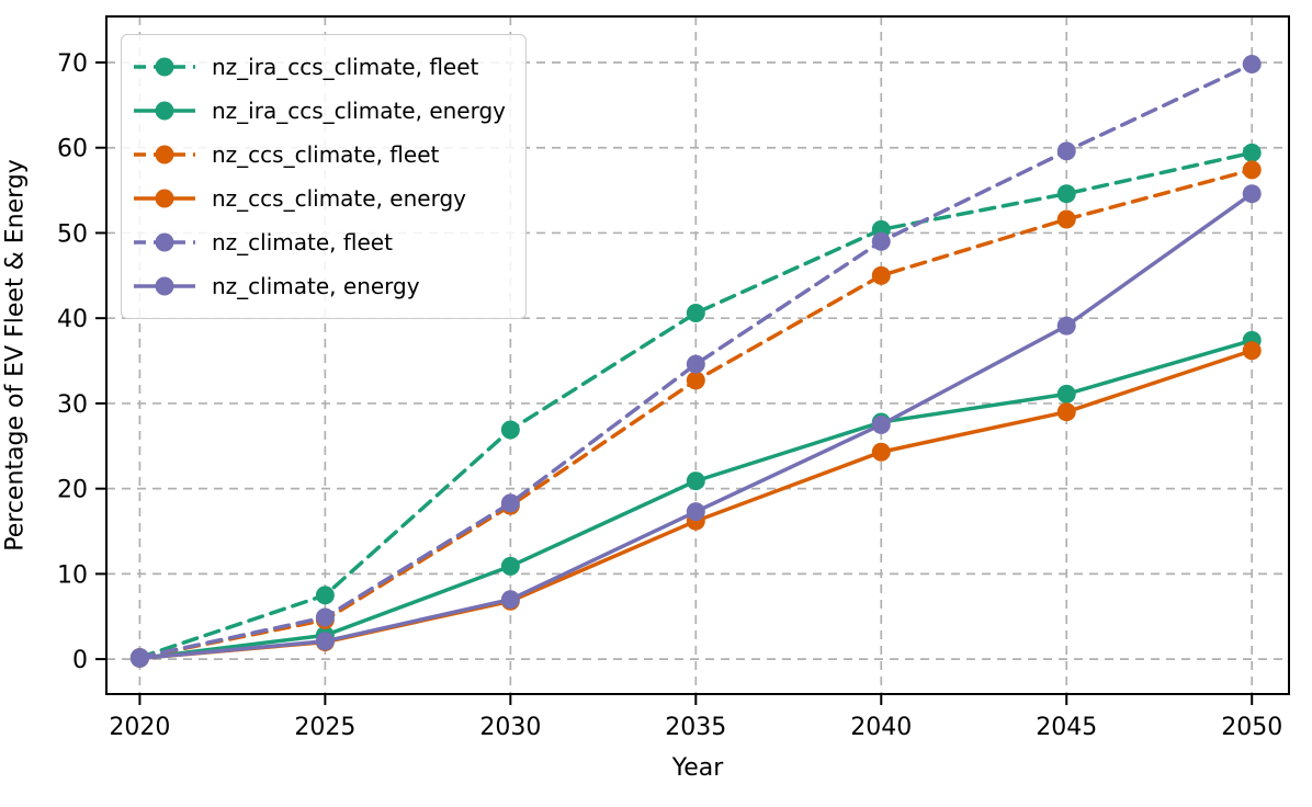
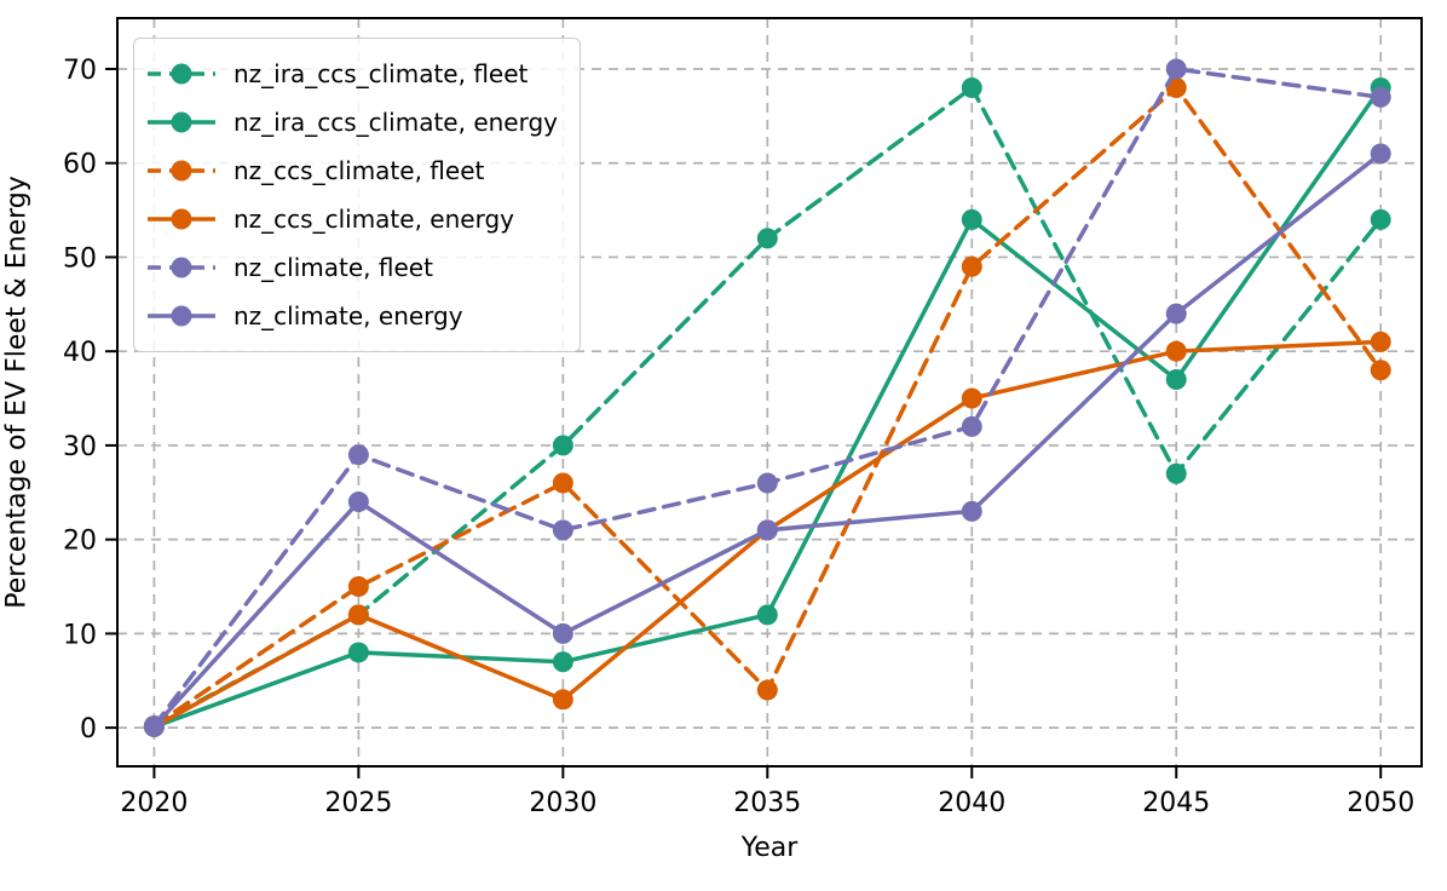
nz_ira_ccs_climate, fleet/2025: 8 -> 12
nz_ira_ccs_climate, energy/2025: 3 -> 8
nz_ccs_climate, fleet/2025: 5 -> 15
nz_ccs_climate, energy/2025: 2 -> 12
nz_climate, fleet/2025: 5 -> 29
nz_climate, energy/2025: 2 -> 24
nz_ira_ccs_climate, fleet/2030: 27 -> 30
nz_ira_ccs_climate, energy/2030: 11 -> 7
nz_ccs_climate, fleet/2030: 18 -> 26
nz_ccs_climate, energy/2030: 7 -> 3
nz_climate, fleet/2030: 18 -> 21
nz_climate, energy/2030: 7 -> 10
nz_ira_ccs_climate, fleet/2035: 41 -> 52
nz_ira_ccs_climate, energy/2035: 21 -> 12
nz_ccs_climate, fleet/2035: 33 -> 4
nz_ccs_climate, energy/2035: 16 -> 21
nz_climate, fleet/2035: 35 -> 26
nz_climate, energy/2035: 17 -> 21
nz_ira_ccs_climate, fleet/2040: 50 -> 68
nz_ira_ccs_climate, energy/2040: 28 -> 54
nz_ccs_climate, fleet/2040: 45 -> 49
nz_ccs_climate, energy/2040: 24 -> 35
nz_climate, fleet/2040: 49 -> 32
nz_climate, energy/2040: 28 -> 23
nz_ira_ccs_climate, fleet/2045: 55 -> 27
nz_ira_ccs_climate, energy/2045: 31 -> 37
nz_ccs_climate, fleet/2045: 52 -> 68
nz_ccs_climate, energy/2045: 29 -> 40
nz_climate, fleet/2045: 60 -> 70
nz_climate, energy/2045: 39 -> 44
nz_ira_ccs_climate, fleet/2050: 59 -> 54
nz_ira_ccs_climate, energy/2050: 37 -> 68
nz_ccs_climate, fleet/2050: 57 -> 38
nz_ccs_climate, energy/2050: 36 -> 41
nz_climate, fleet/2050: 70 -> 67
nz_climate, energy/2050: 55 -> 61
